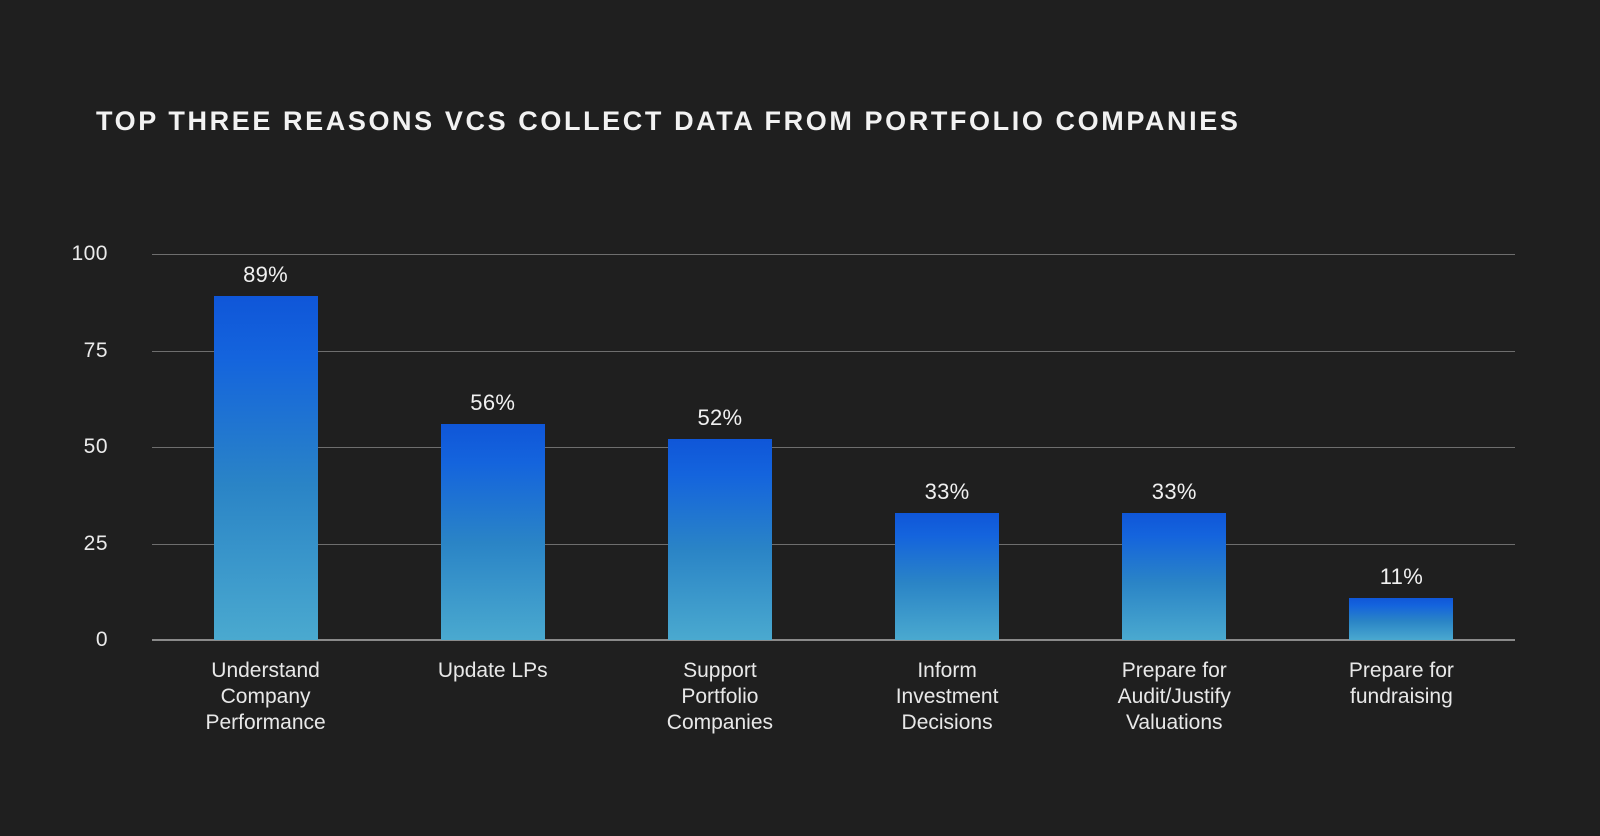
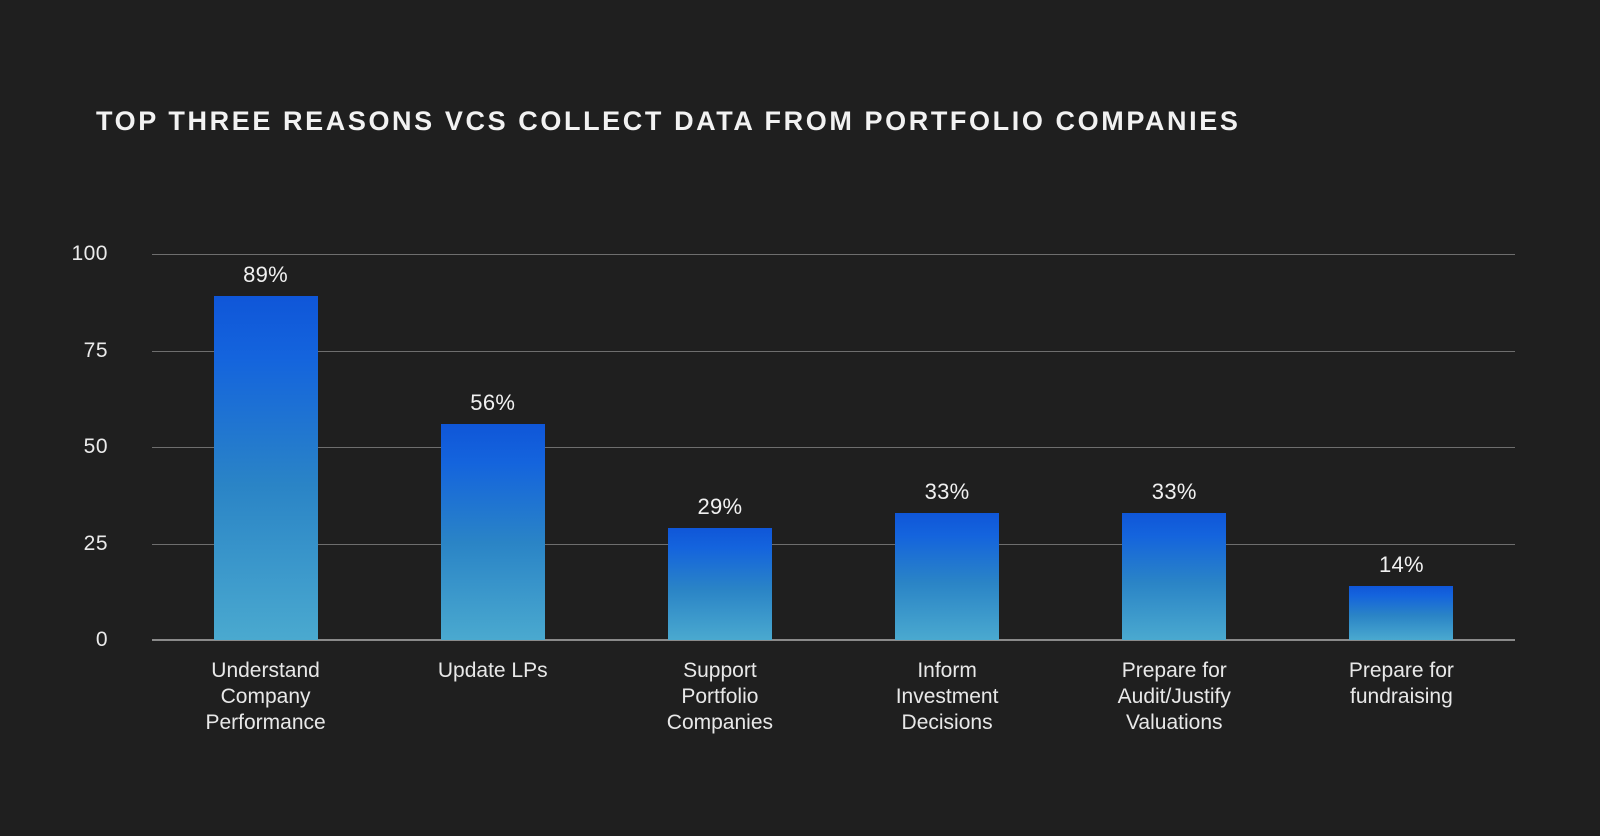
Support Portfolio Companies: 52% -> 29%
Prepare for fundraising: 11% -> 14%
